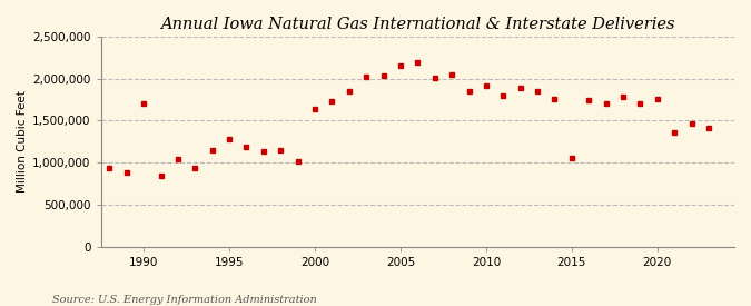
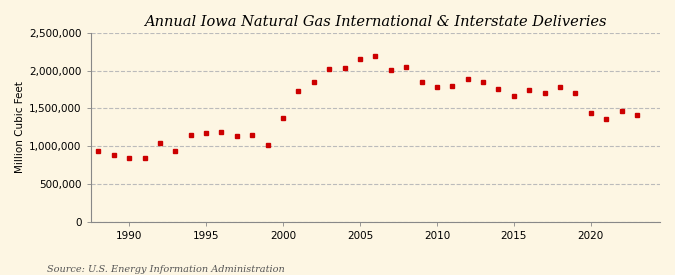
1990: 1,700,000 -> 840,000
1995: 1,280,000 -> 1,170,000
2000: 1,640,000 -> 1,380,000
2010: 1,920,000 -> 1,790,000
2015: 1,060,000 -> 1,660,000
2020: 1,760,000 -> 1,440,000
